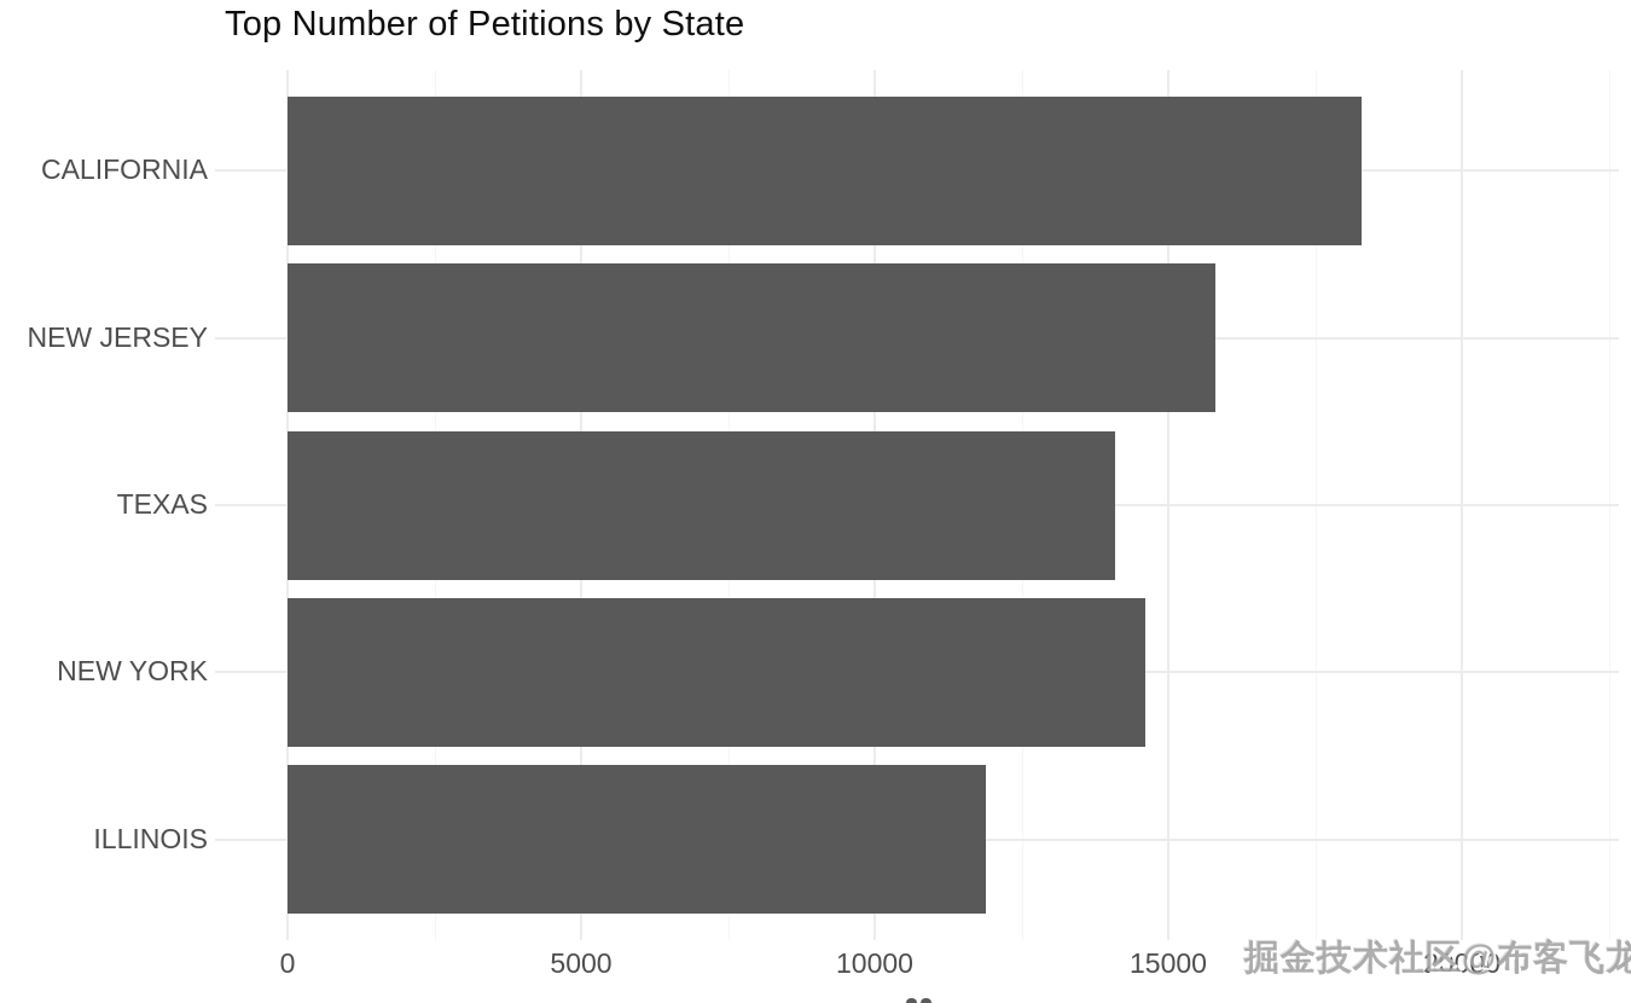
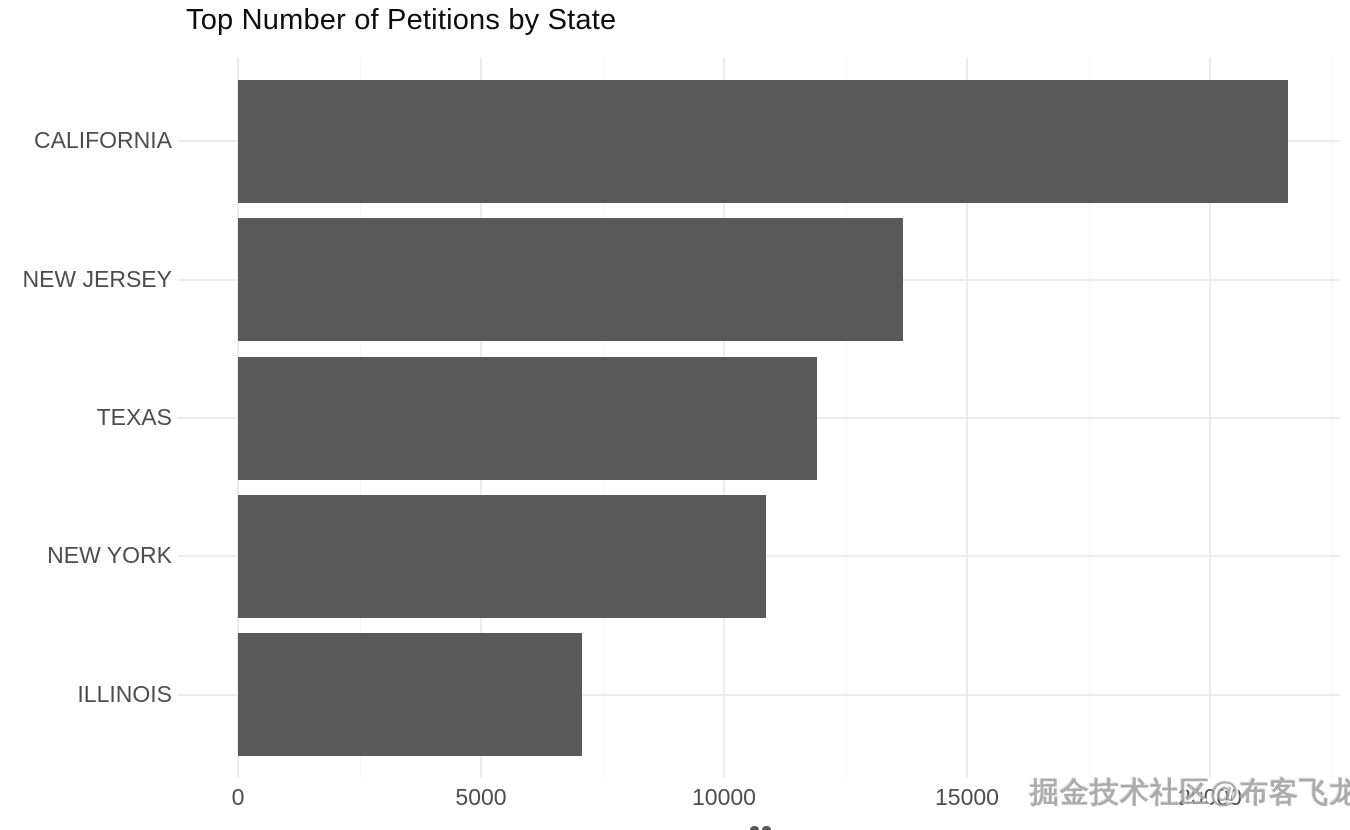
CALIFORNIA: 18300 -> 21600
NEW JERSEY: 15800 -> 13700
TEXAS: 14100 -> 11900
NEW YORK: 14600 -> 10900
ILLINOIS: 11900 -> 7100
